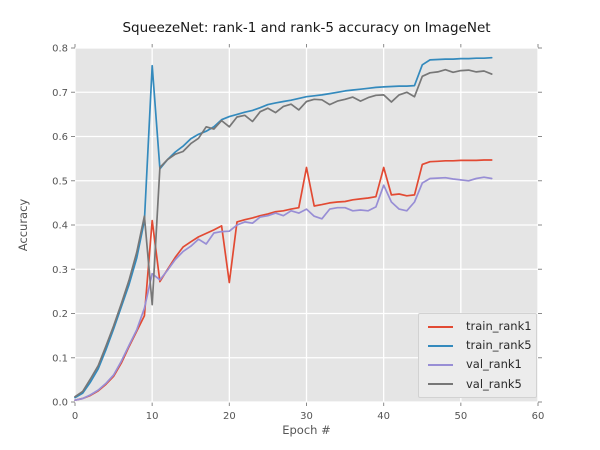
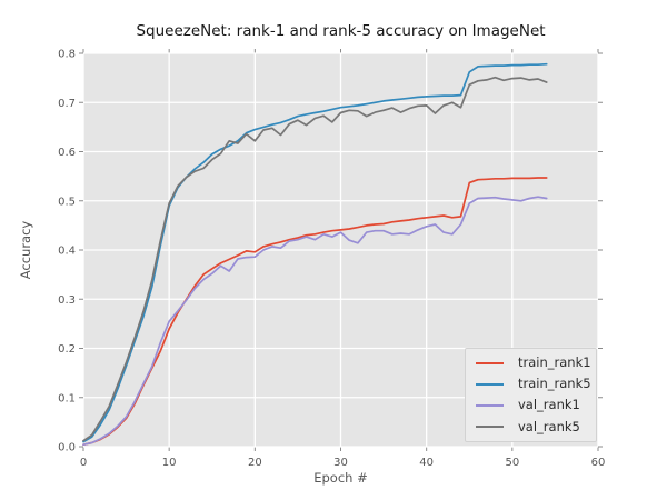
train_rank1/10: 0.41 -> 0.24
train_rank5/10: 0.76 -> 0.49
val_rank1/10: 0.29 -> 0.26
val_rank5/10: 0.22 -> 0.49
train_rank1/20: 0.27 -> 0.40
train_rank1/30: 0.53 -> 0.44
train_rank1/40: 0.53 -> 0.47
val_rank1/40: 0.49 -> 0.45
